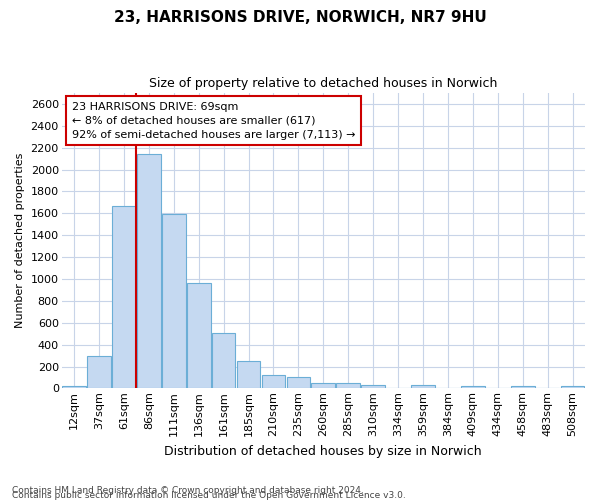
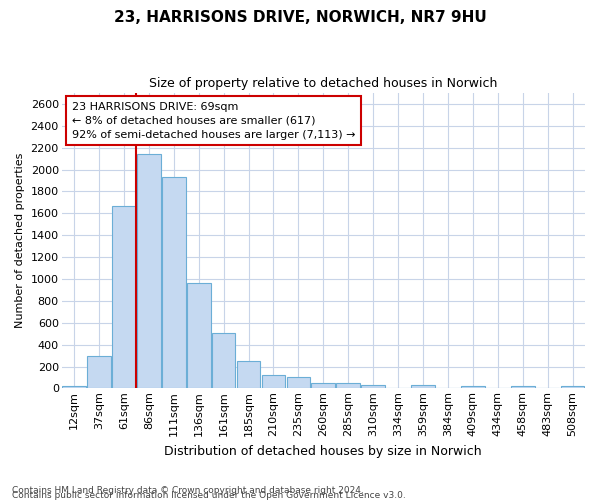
111sqm: 1590 -> 1930
